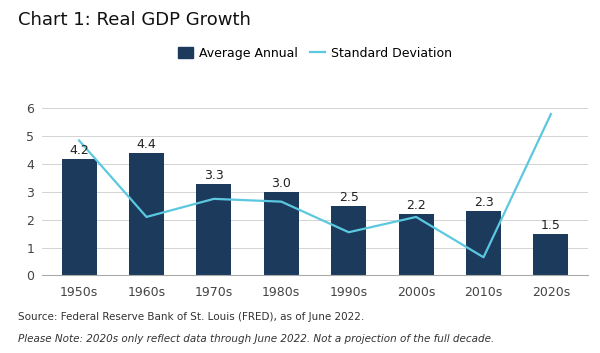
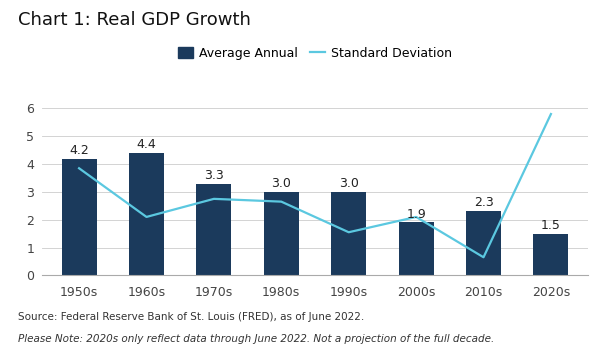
Standard Deviation/1950s: 4.85 -> 3.85
Average Annual/1990s: 2.5 -> 3.0
Average Annual/2000s: 2.2 -> 1.9
